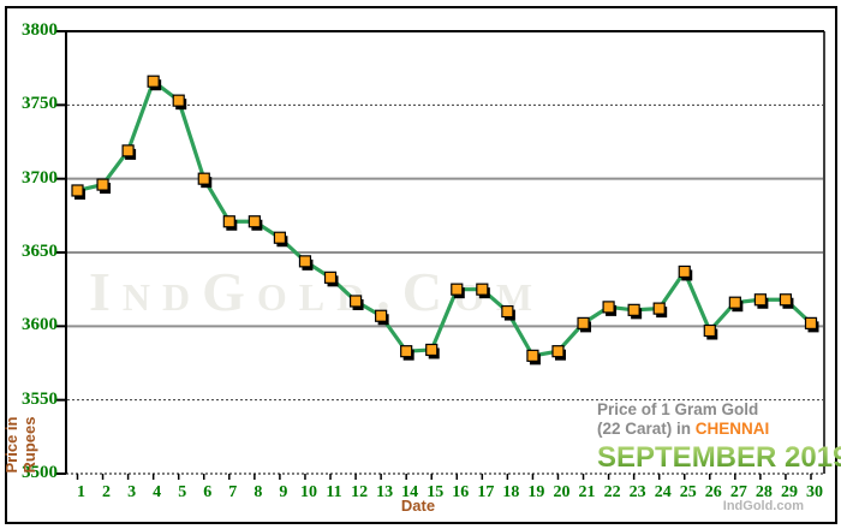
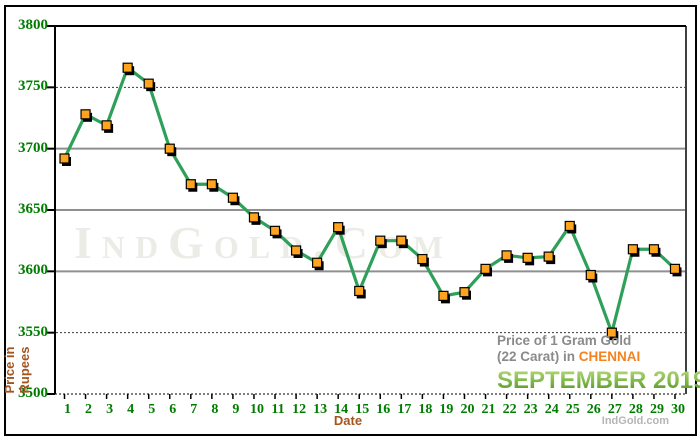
2: 3696 -> 3728
14: 3583 -> 3636
27: 3616 -> 3550
